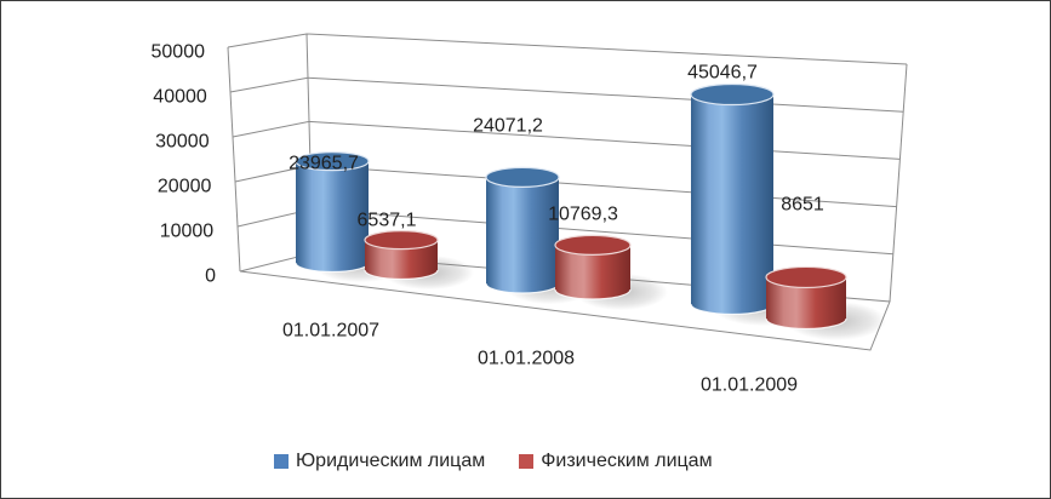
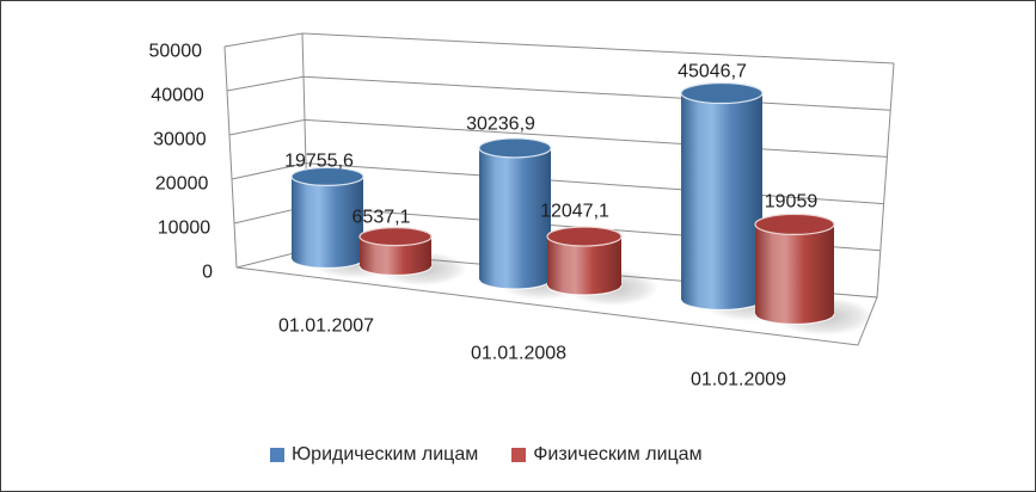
Юридическим лицам/01.01.2007: 23965,7 -> 19755,6
Юридическим лицам/01.01.2008: 24071,2 -> 30236,9
Физическим лицам/01.01.2008: 10769,3 -> 12047,1
Физическим лицам/01.01.2009: 8651 -> 19059
